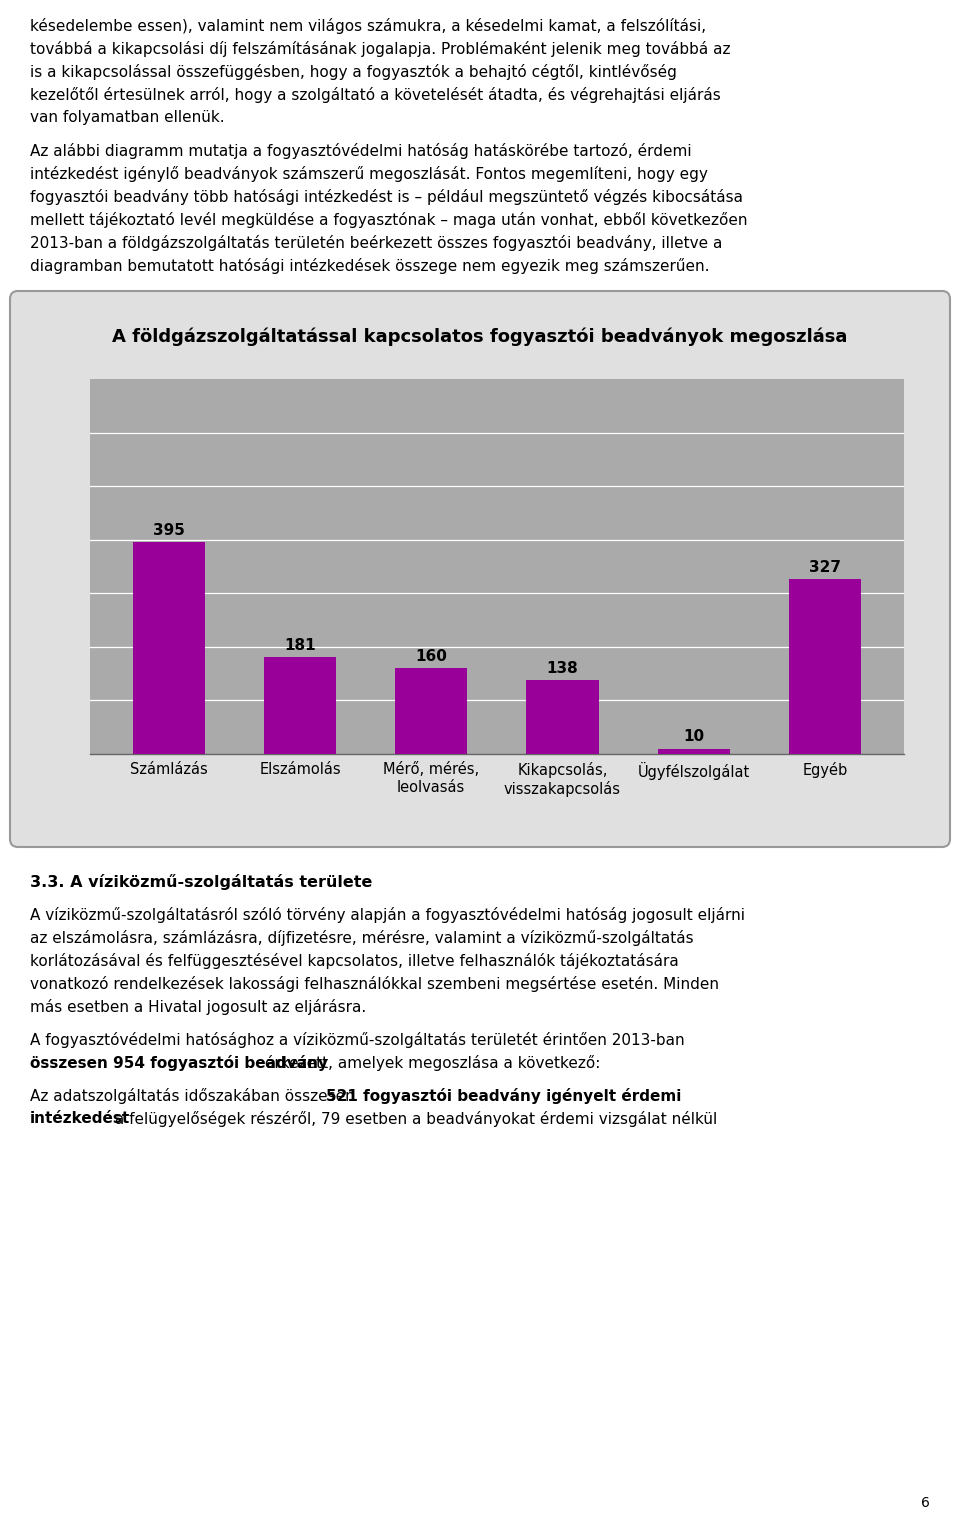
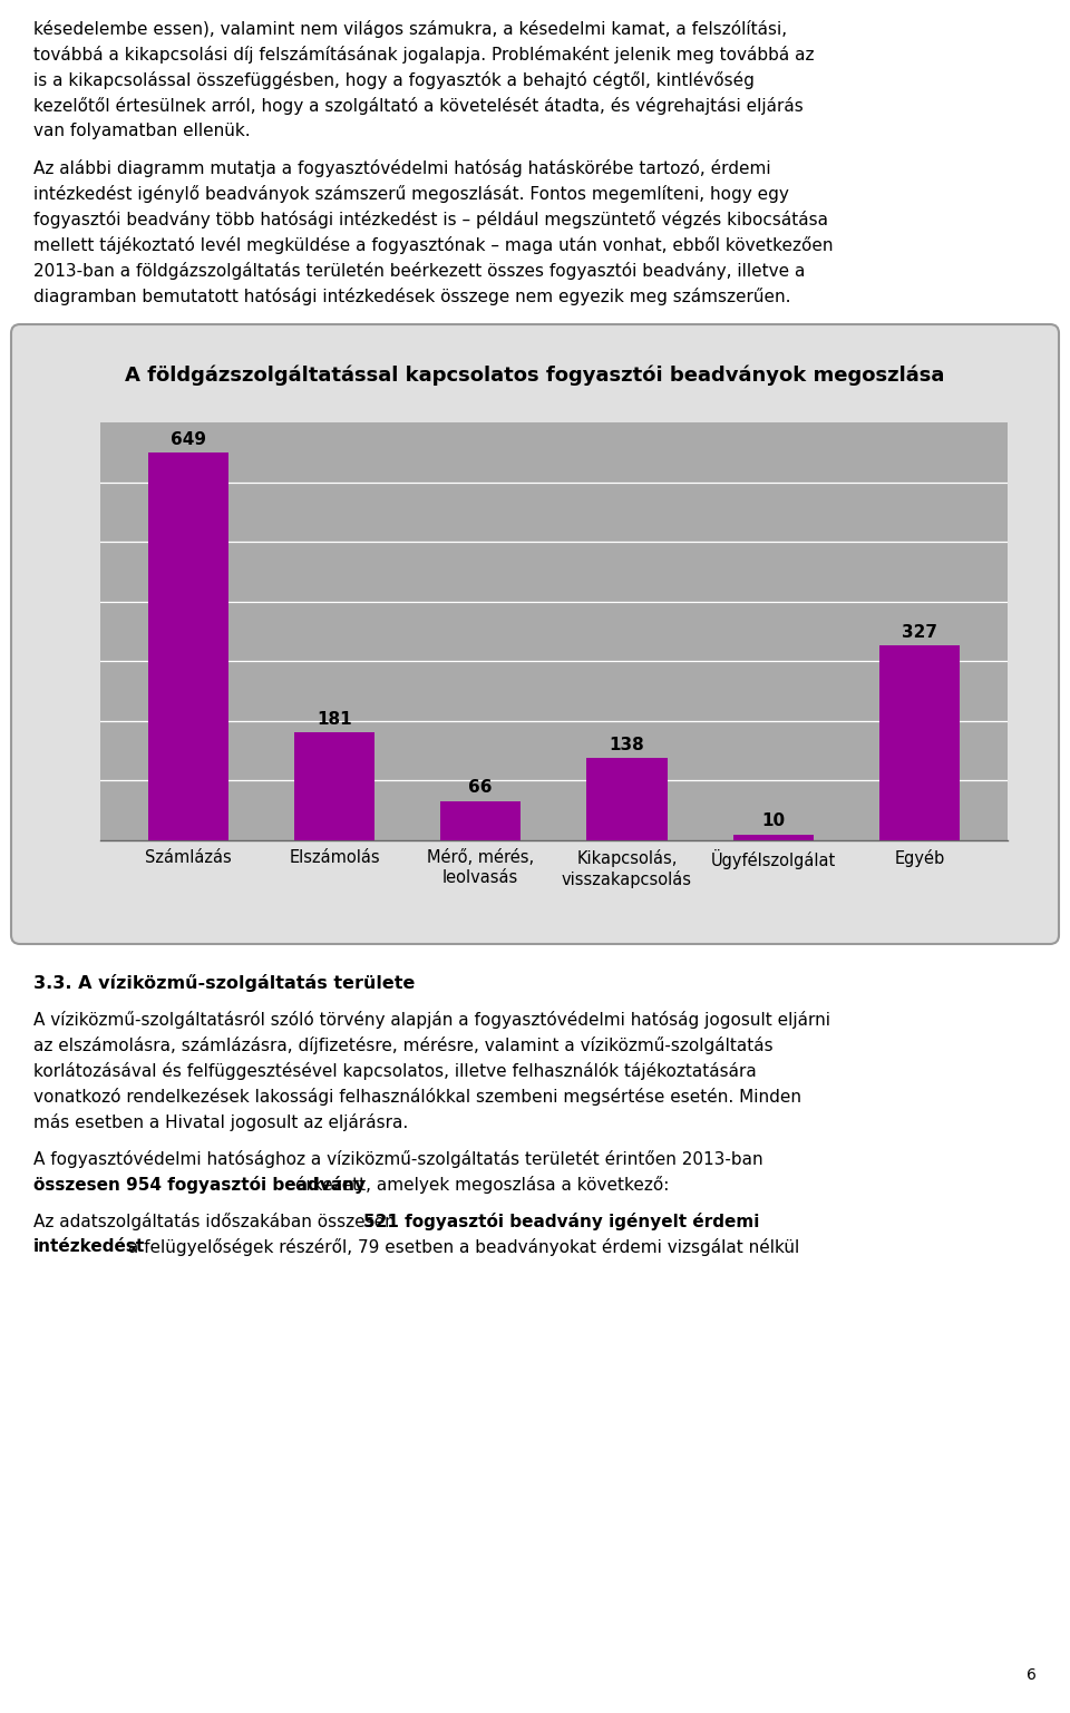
Számlázás: 395 -> 649
Mérő, mérés, leolvasás: 160 -> 66
